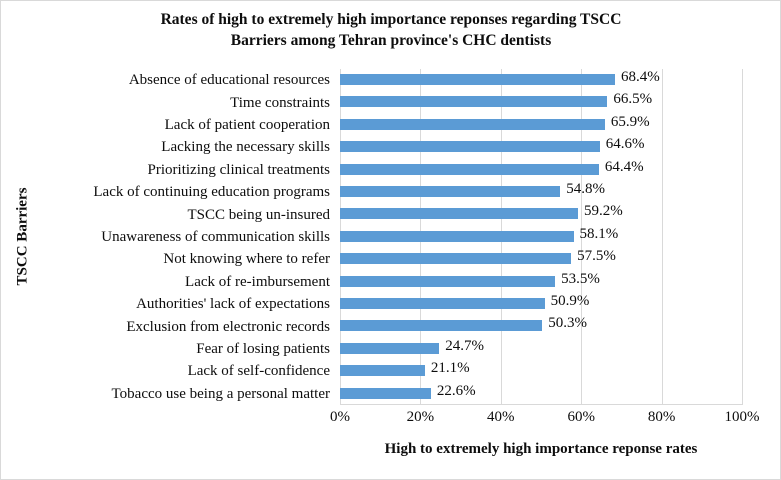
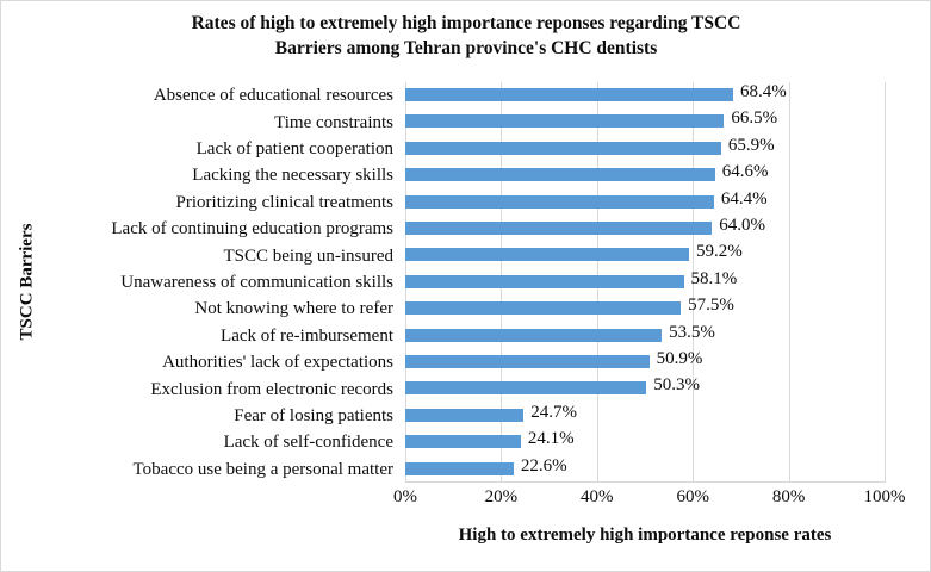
Lack of continuing education programs: 54.8% -> 64.0%
Lack of self-confidence: 21.1% -> 24.1%
